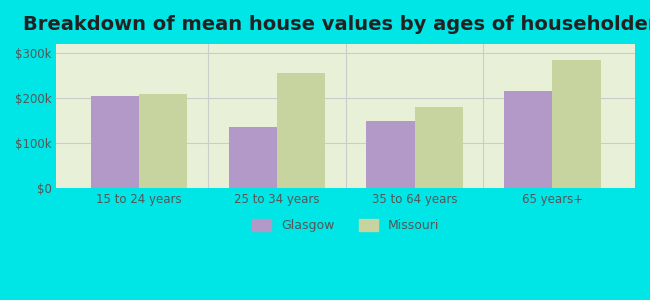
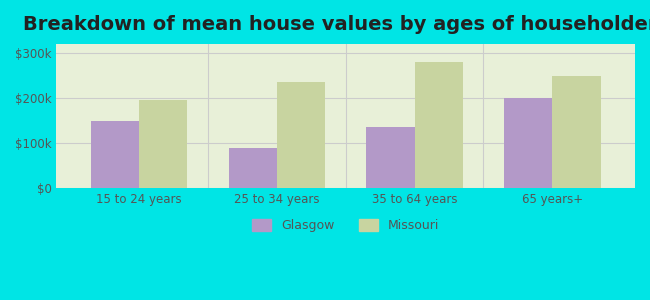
Glasgow/15 to 24 years: $205k -> $150k
Missouri/15 to 24 years: $210k -> $195k
Glasgow/25 to 34 years: $135k -> $90k
Missouri/25 to 34 years: $255k -> $235k
Glasgow/35 to 64 years: $150k -> $135k
Missouri/35 to 64 years: $180k -> $280k
Glasgow/65 years+: $215k -> $200k
Missouri/65 years+: $285k -> $250k
